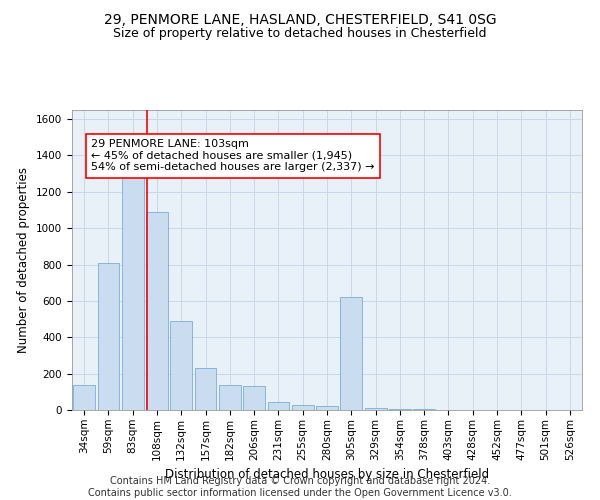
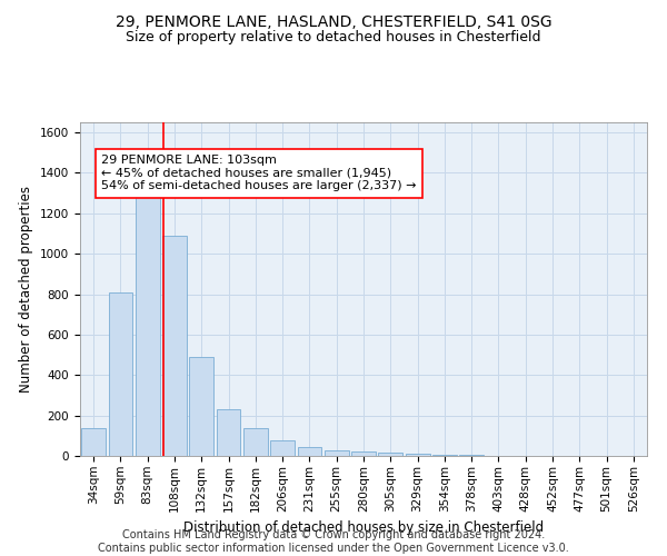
206sqm: 130 -> 80
305sqm: 620 -> 20
